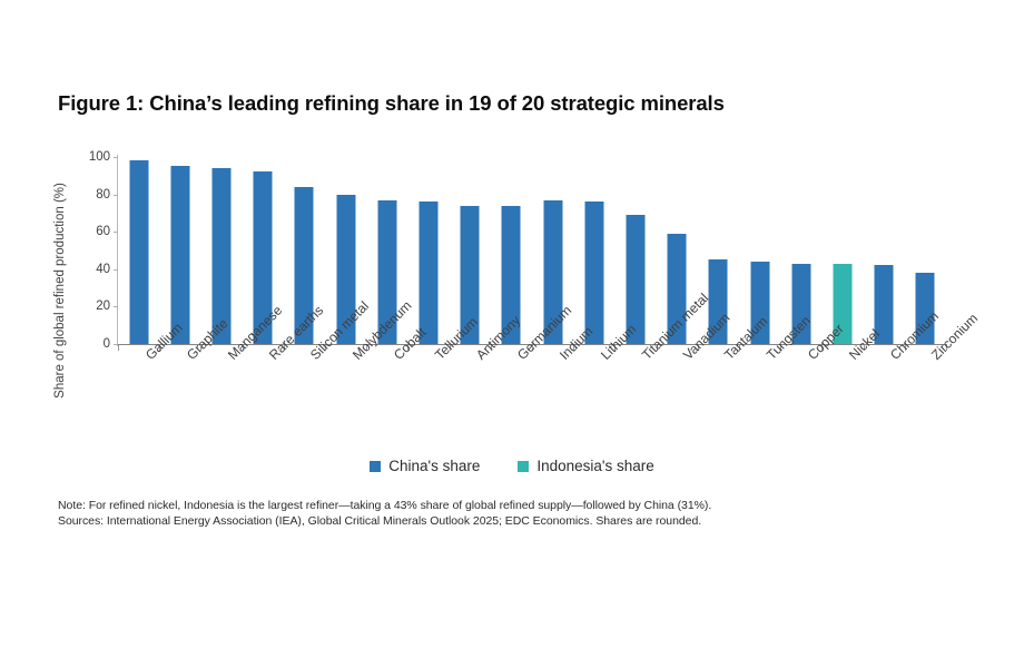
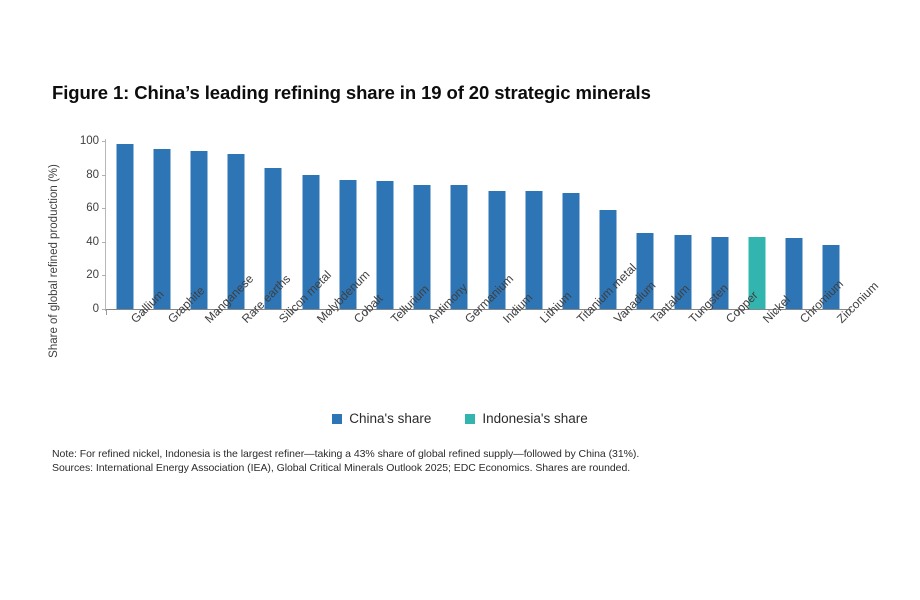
Indium: 77 -> 70
Lithium: 76 -> 70
